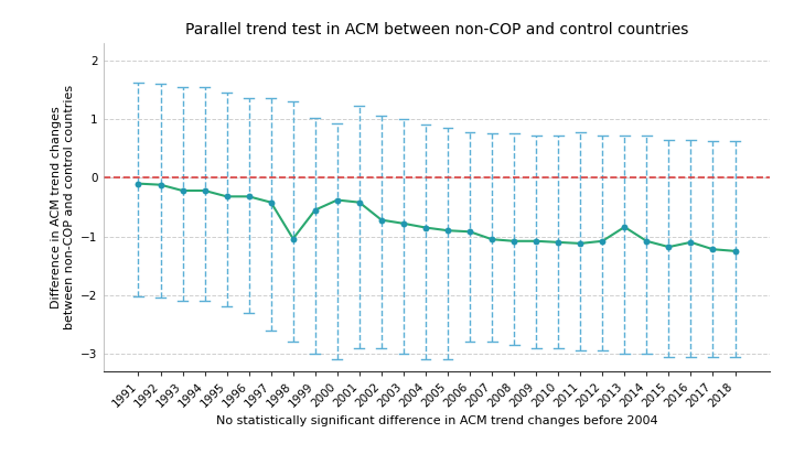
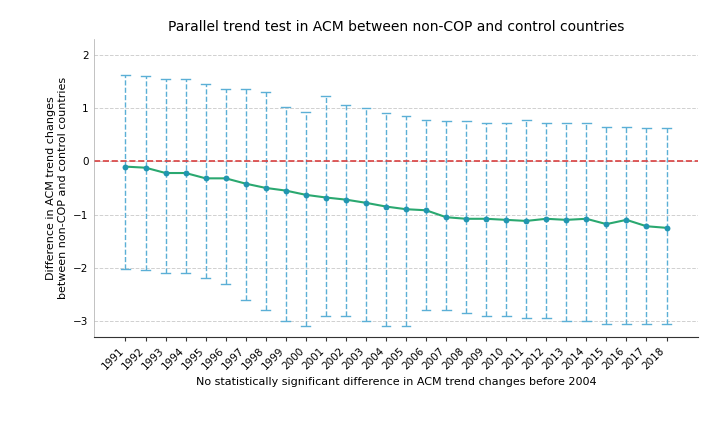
1998: -1.04 -> -0.50
2000: -0.38 -> -0.63
2001: -0.42 -> -0.68
2013: -0.84 -> -1.10
